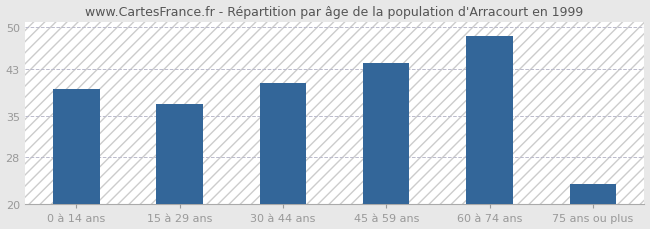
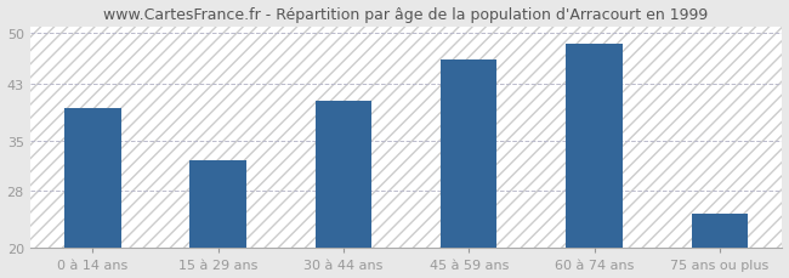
15 à 29 ans: 37.0 -> 32.2
45 à 59 ans: 44.0 -> 46.4
75 ans ou plus: 23.5 -> 24.8
